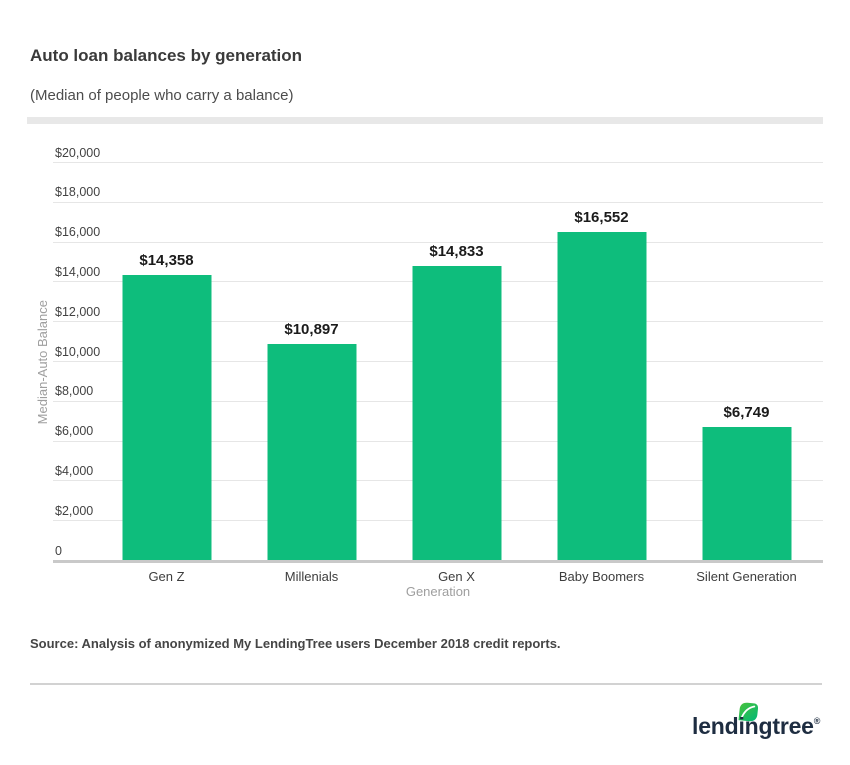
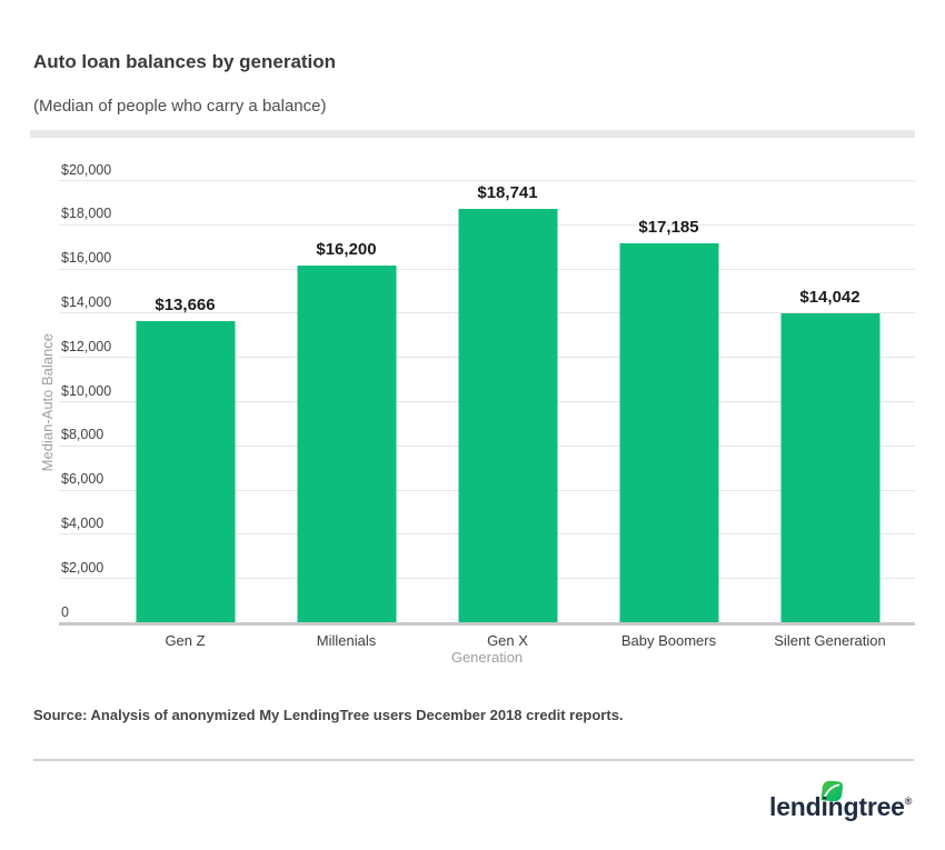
Gen Z: $14,358 -> $13,666
Millenials: $10,897 -> $16,200
Gen X: $14,833 -> $18,741
Baby Boomers: $16,552 -> $17,185
Silent Generation: $6,749 -> $14,042
